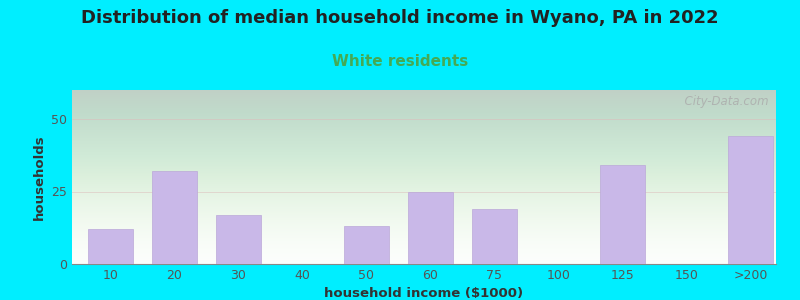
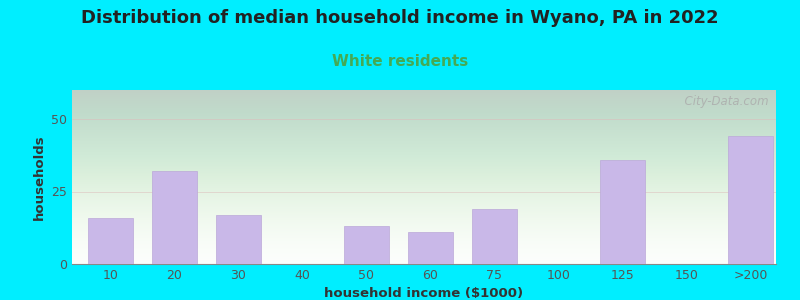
10: 12 -> 16
60: 25 -> 11
125: 34 -> 36
